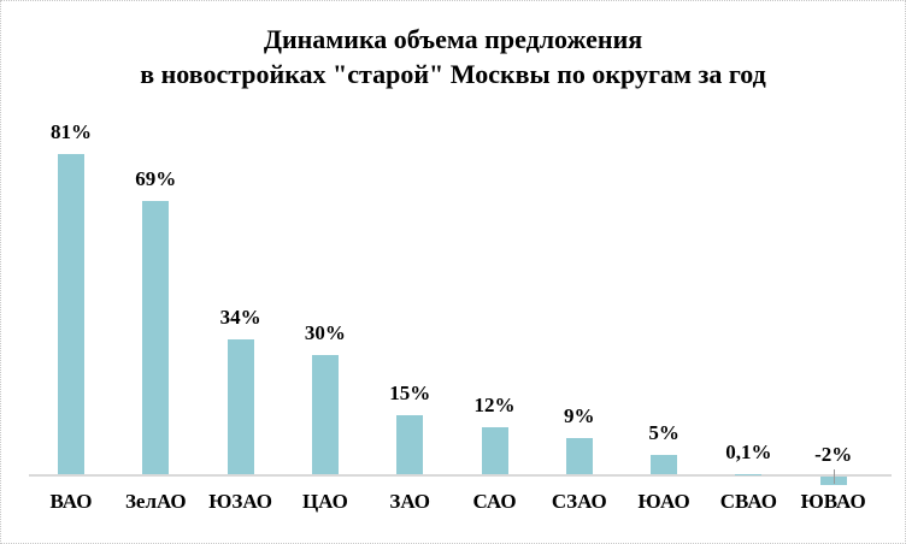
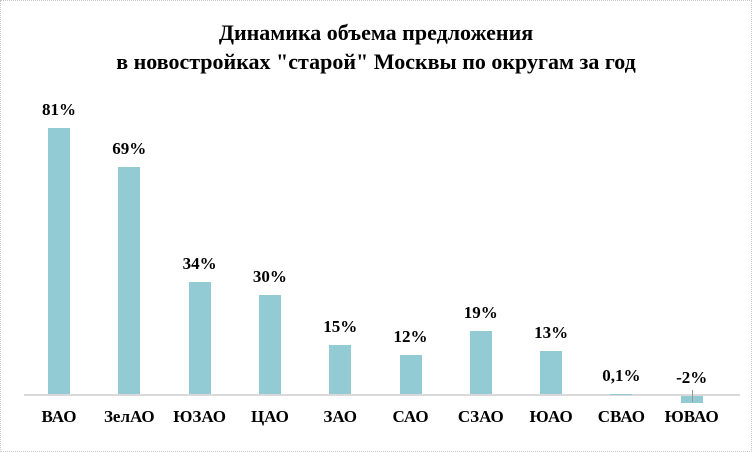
СЗАО: 9% -> 19%
ЮАО: 5% -> 13%
